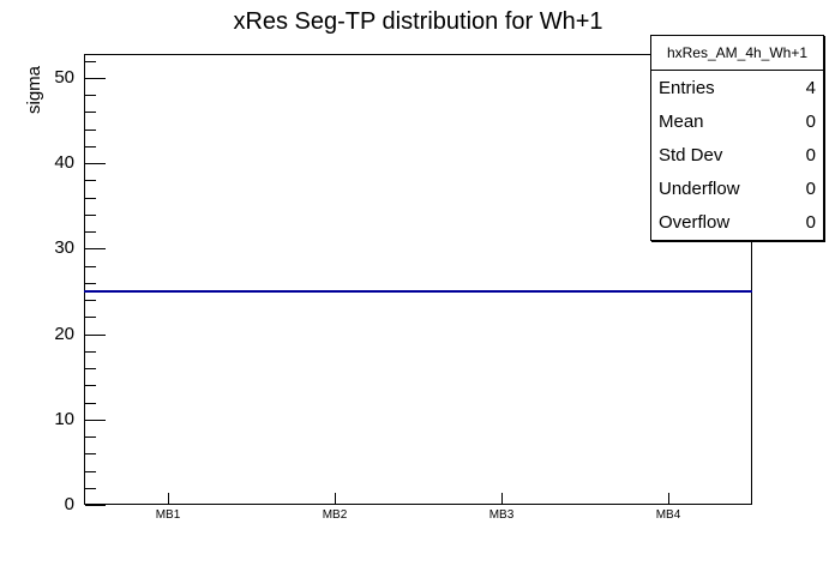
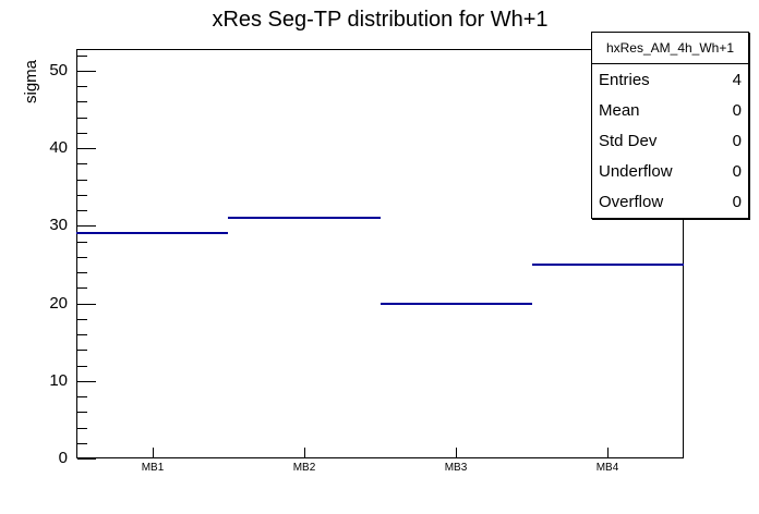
MB1: 25 -> 29
MB2: 25 -> 31
MB3: 25 -> 20
